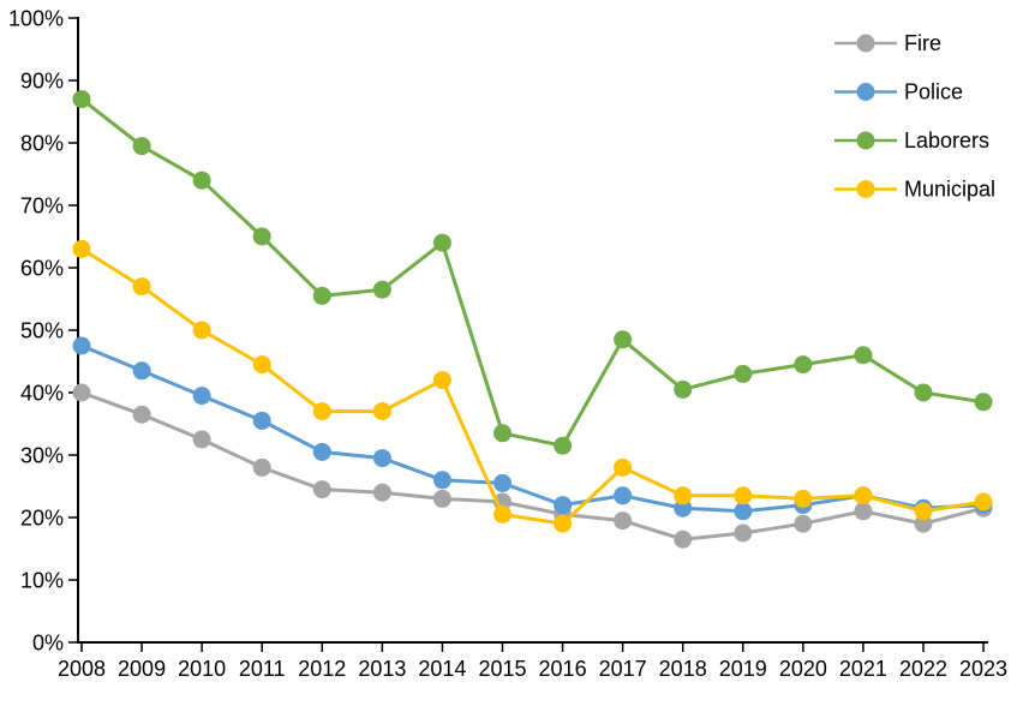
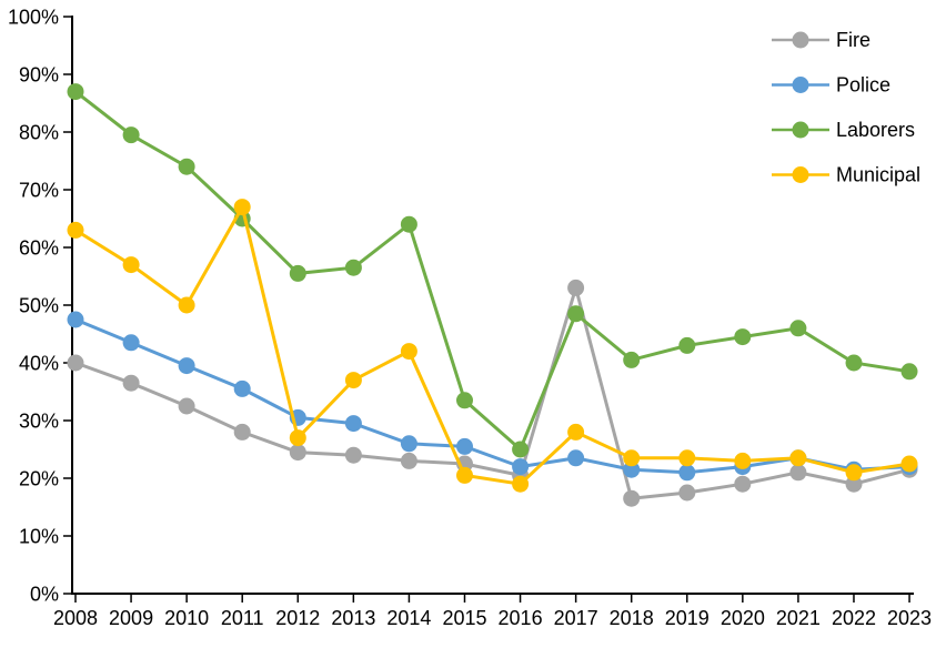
Municipal/2011: 44% -> 67%
Municipal/2012: 37% -> 27%
Laborers/2016: 32% -> 25%
Fire/2017: 20% -> 53%
